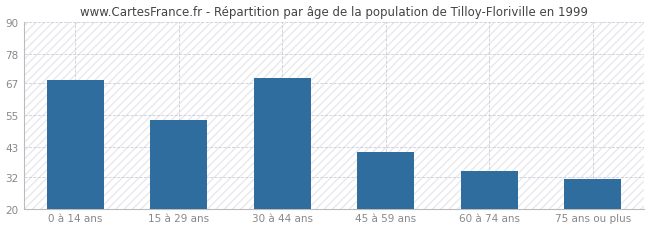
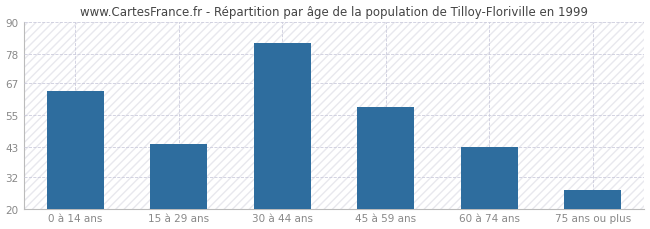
0 à 14 ans: 68 -> 64
15 à 29 ans: 53 -> 44
30 à 44 ans: 69 -> 82
45 à 59 ans: 41 -> 58
60 à 74 ans: 34 -> 43
75 ans ou plus: 31 -> 27
